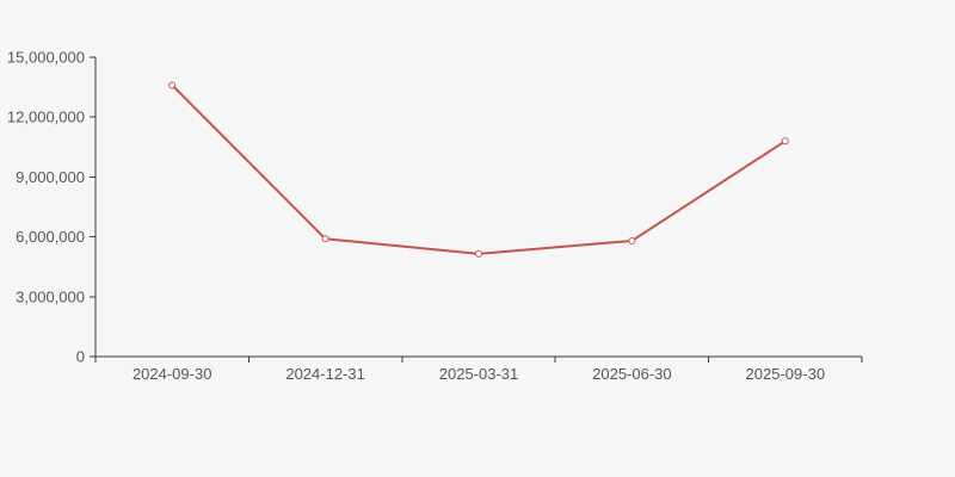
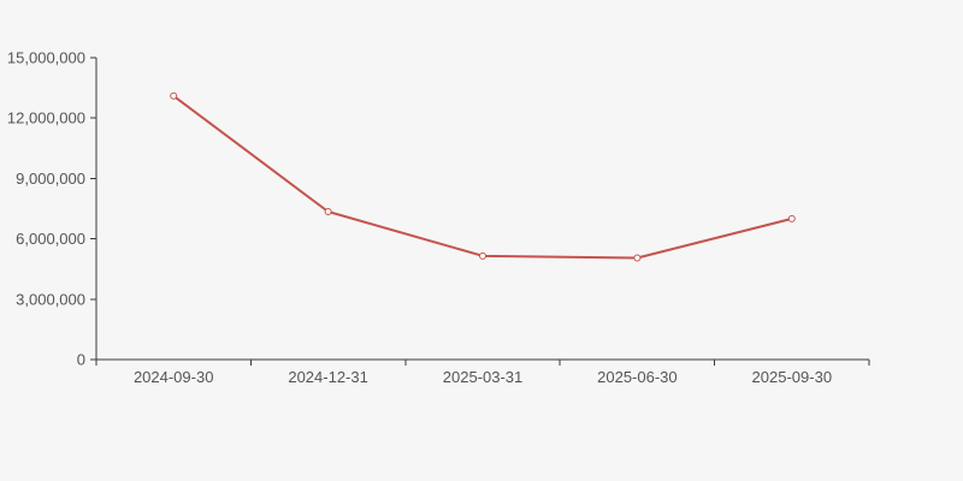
2024-09-30: 13600000 -> 13100000
2024-12-31: 5900000 -> 7400000
2025-06-30: 5800000 -> 5000000
2025-09-30: 10800000 -> 7000000
